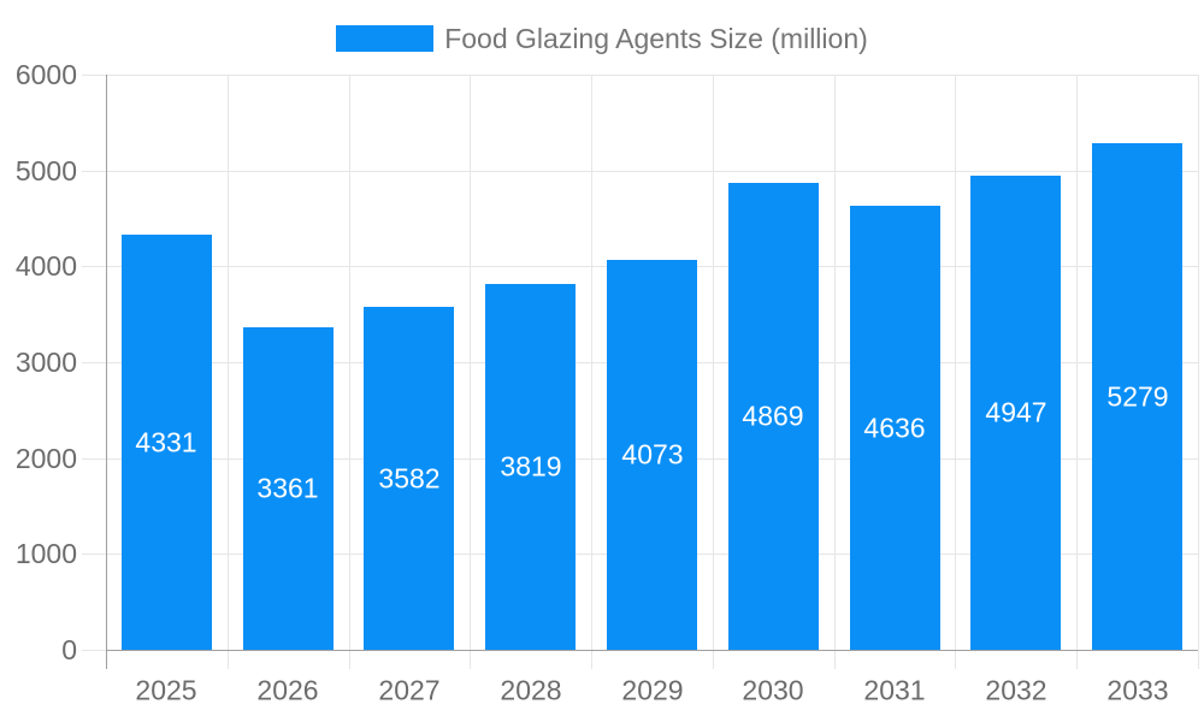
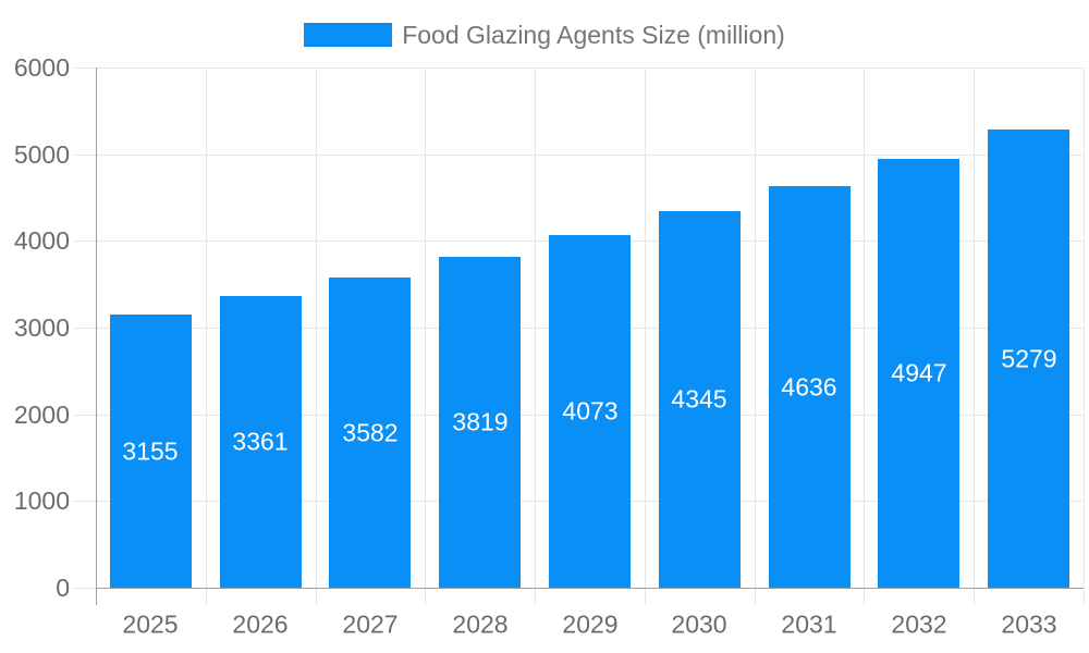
2025: 4331 -> 3155
2030: 4869 -> 4345
